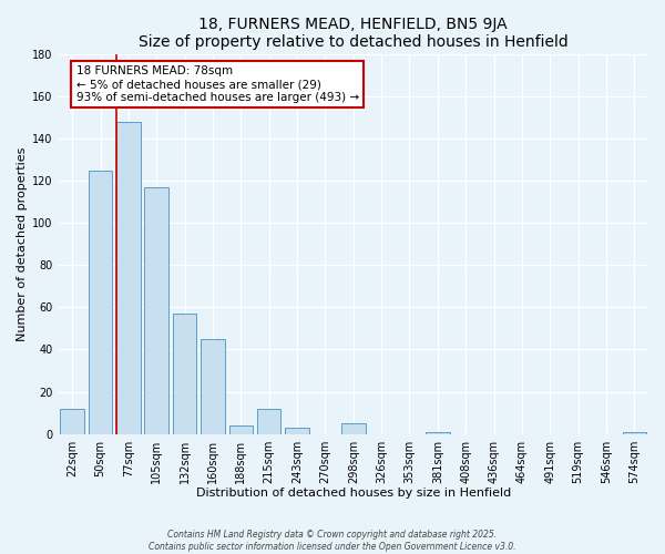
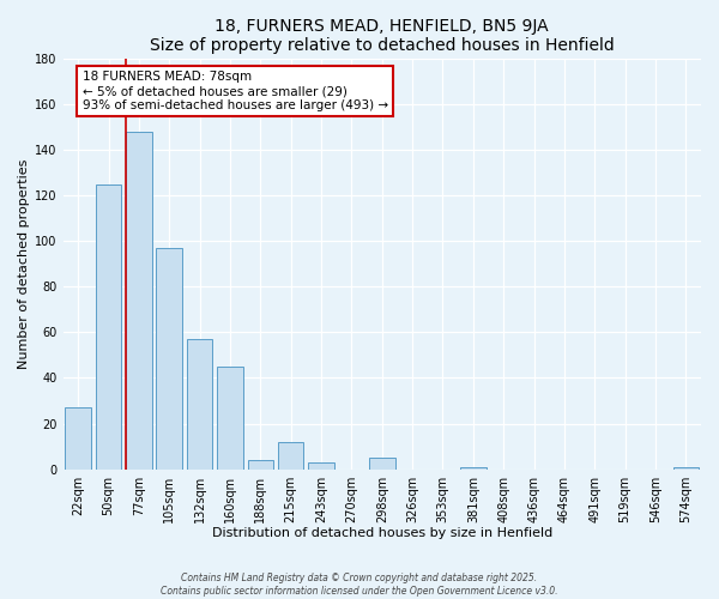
22sqm: 12 -> 27
105sqm: 117 -> 97
